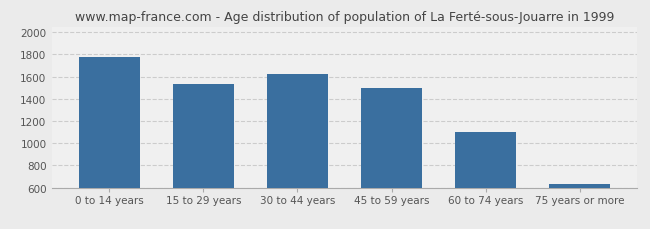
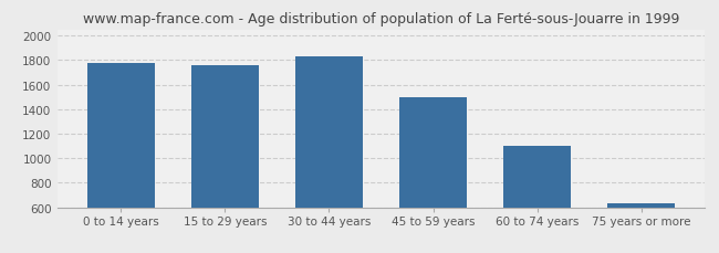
15 to 29 years: 1530 -> 1760
30 to 44 years: 1620 -> 1830
